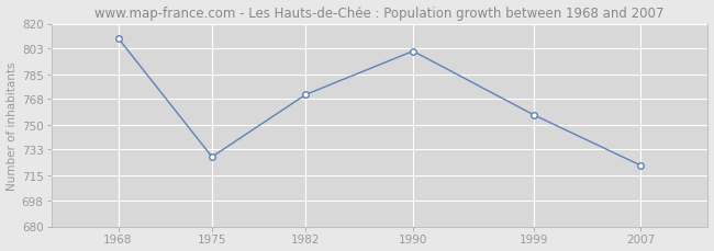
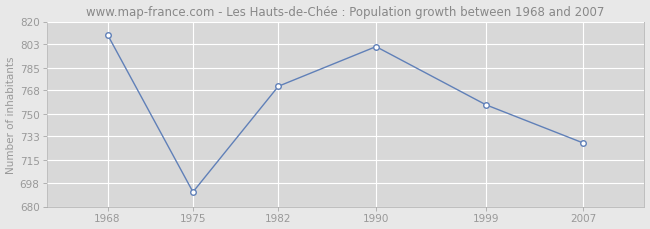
1975: 728 -> 691
2007: 722 -> 728
